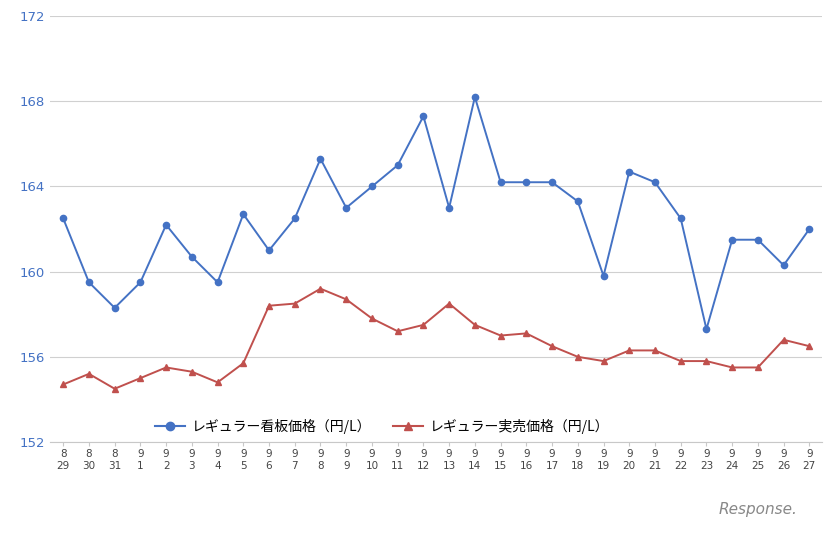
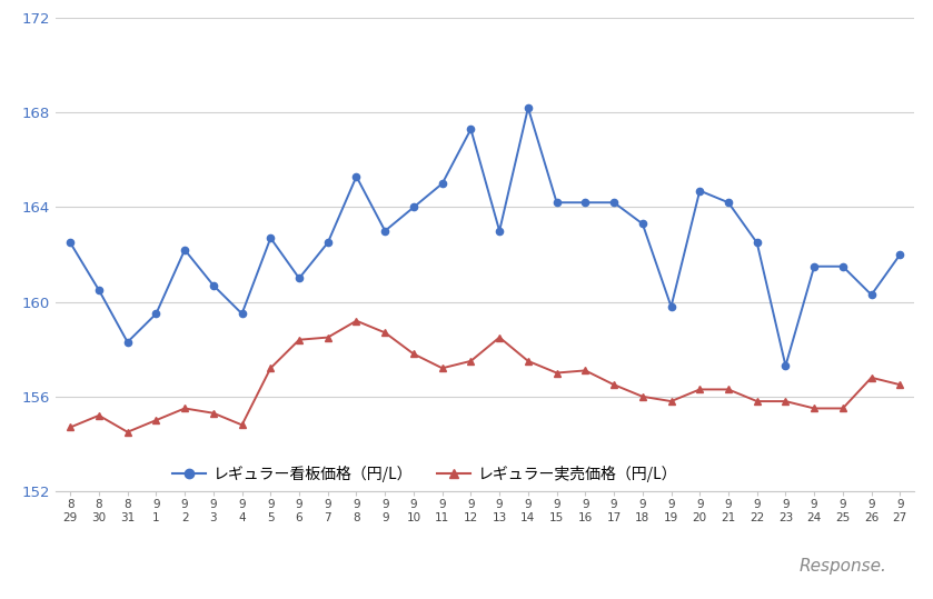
レギュラー看板価格（円/L）/8 30: 159.5 -> 160.5
レギュラー実売価格（円/L）/9 5: 155.7 -> 157.2
